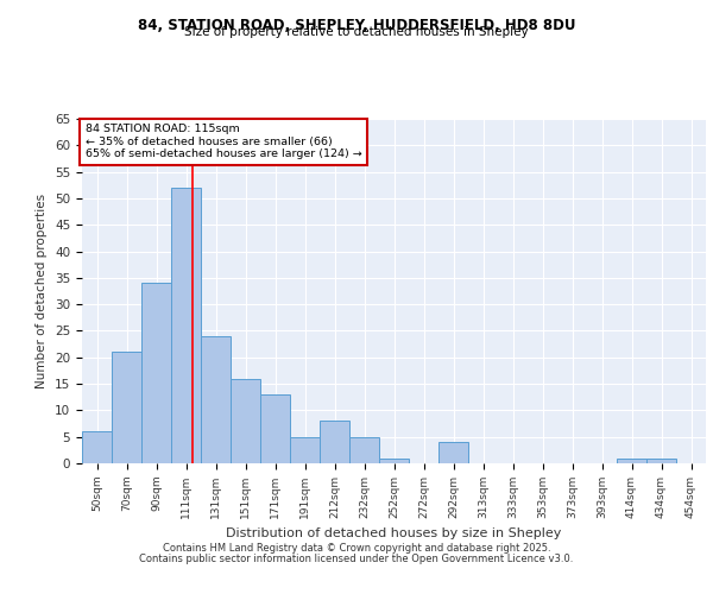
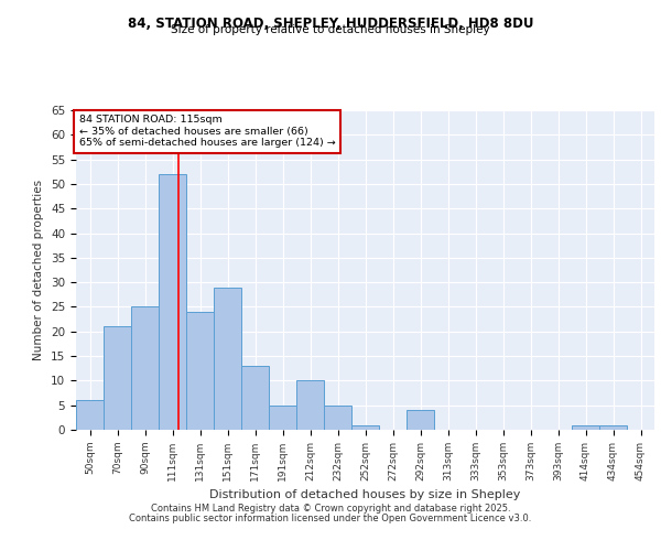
90sqm: 34 -> 25
151sqm: 16 -> 29
212sqm: 8 -> 10
